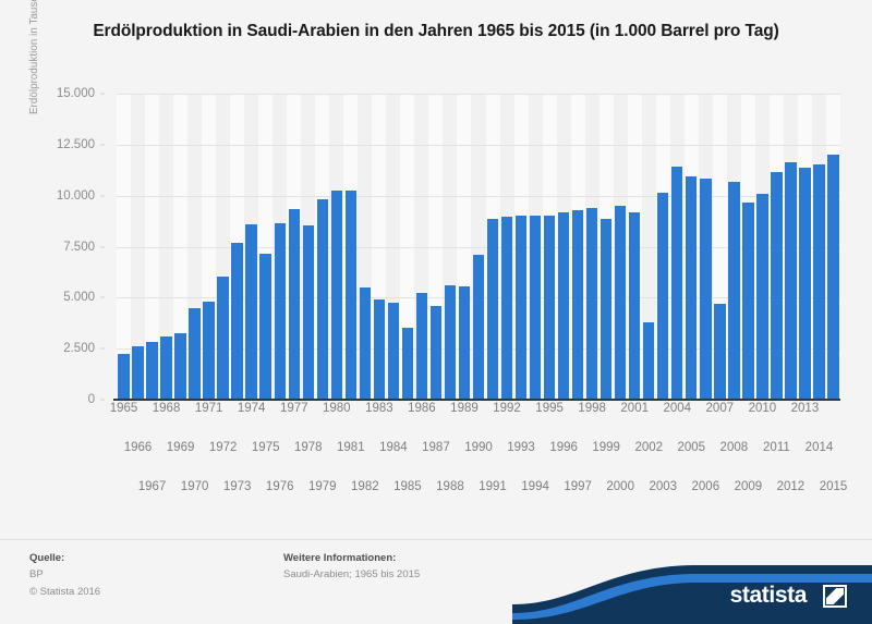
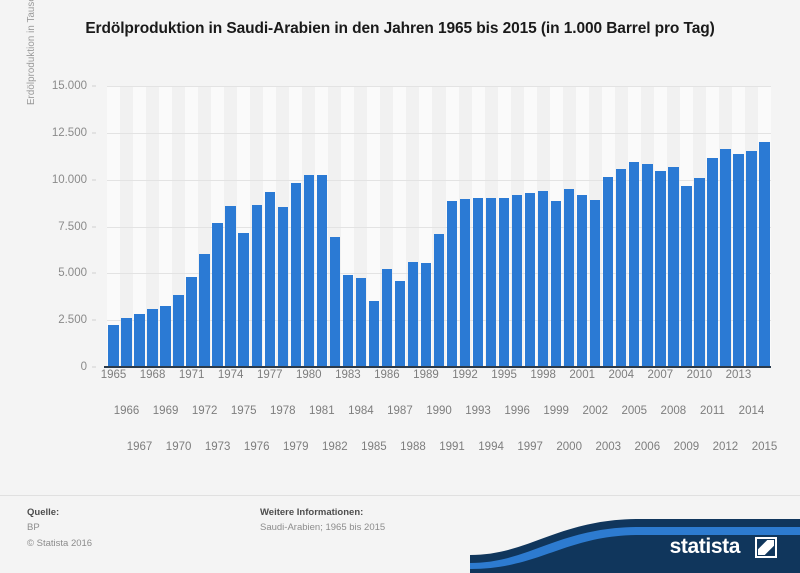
1970: 4500 -> 3900
1982: 5500 -> 6900
2002: 3800 -> 8900
2004: 11400 -> 10600
2007: 4700 -> 10400
